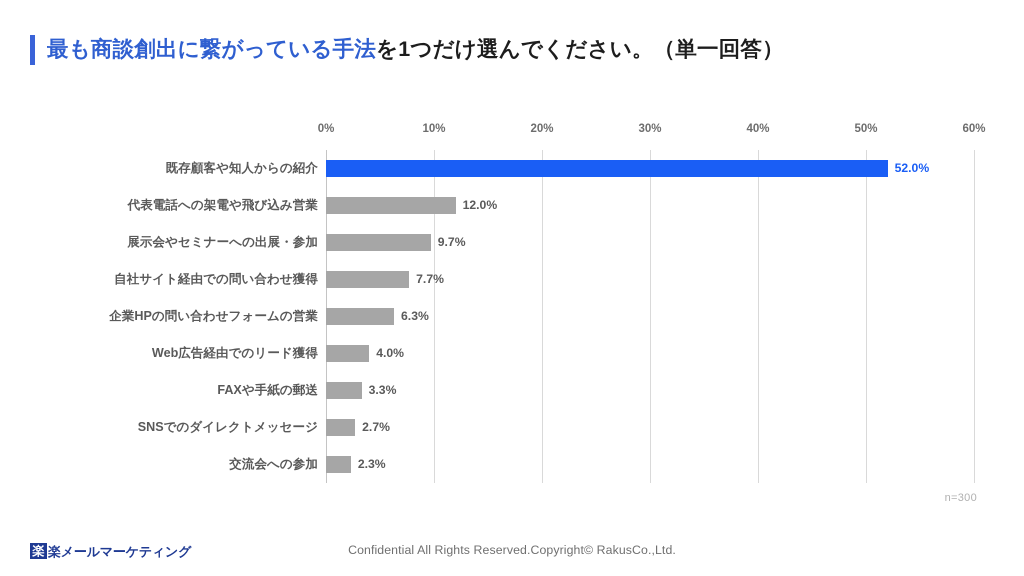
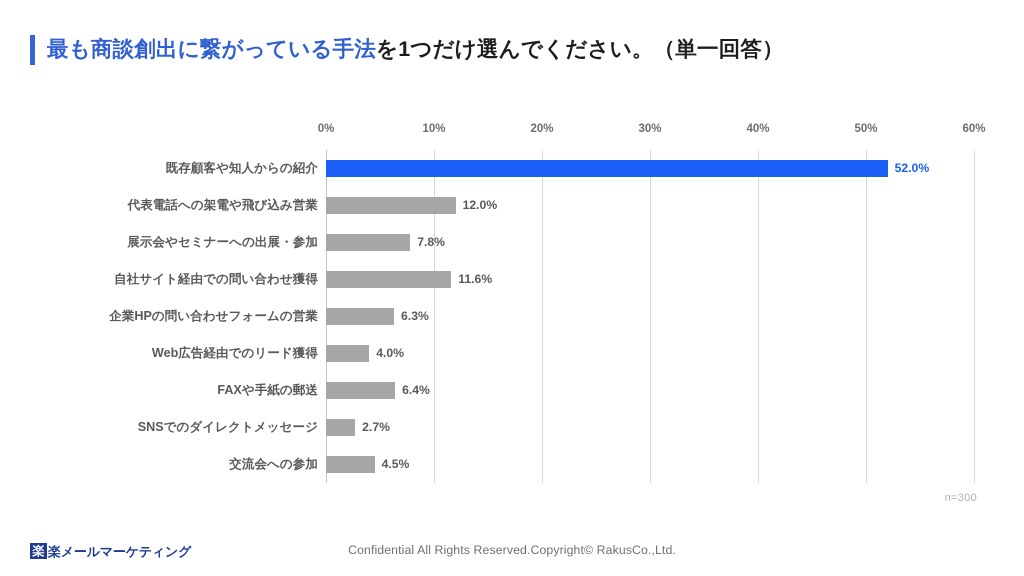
展示会やセミナーへの出展・参加: 9.7% -> 7.8%
自社サイト経由での問い合わせ獲得: 7.7% -> 11.6%
FAXや手紙の郵送: 3.3% -> 6.4%
交流会への参加: 2.3% -> 4.5%
